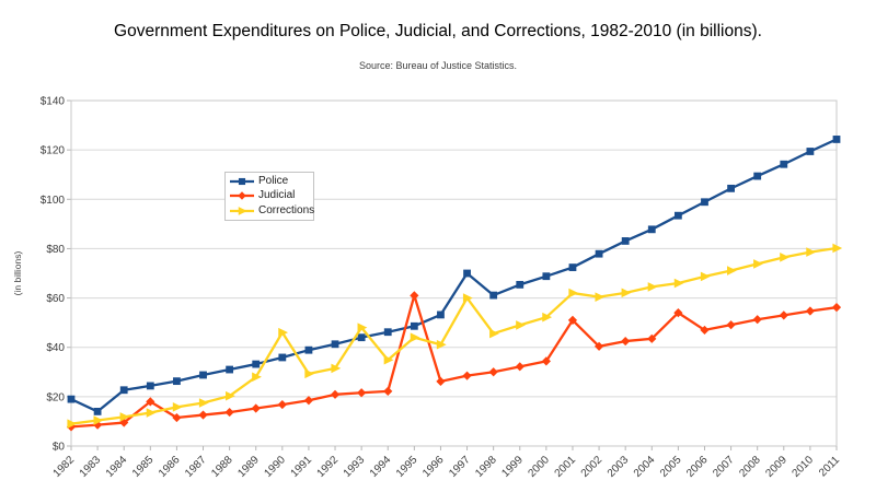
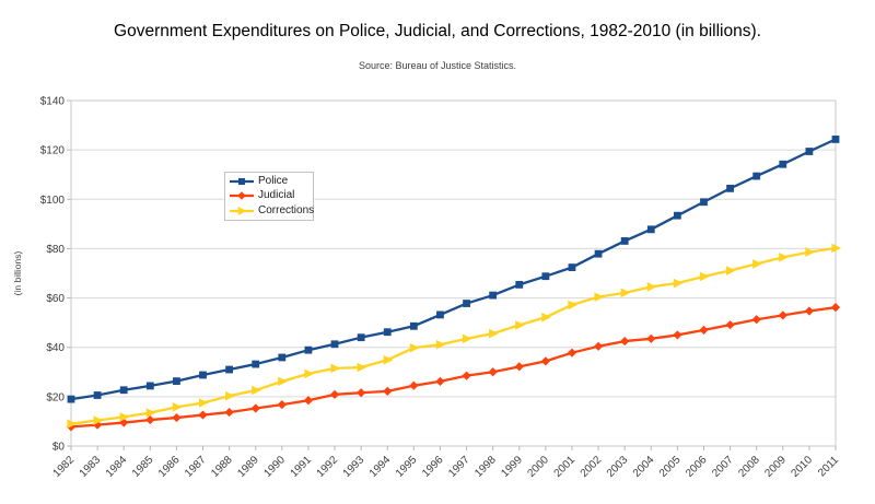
Police/1983: $14 -> $21
Judicial/1985: $18 -> $11
Corrections/1989: $28 -> $23
Corrections/1990: $46 -> $26
Corrections/1993: $48 -> $32
Judicial/1995: $61 -> $24
Corrections/1995: $44 -> $40
Police/1997: $70 -> $58
Corrections/1997: $60 -> $44
Judicial/2001: $51 -> $38
Corrections/2001: $62 -> $57
Judicial/2005: $54 -> $45
